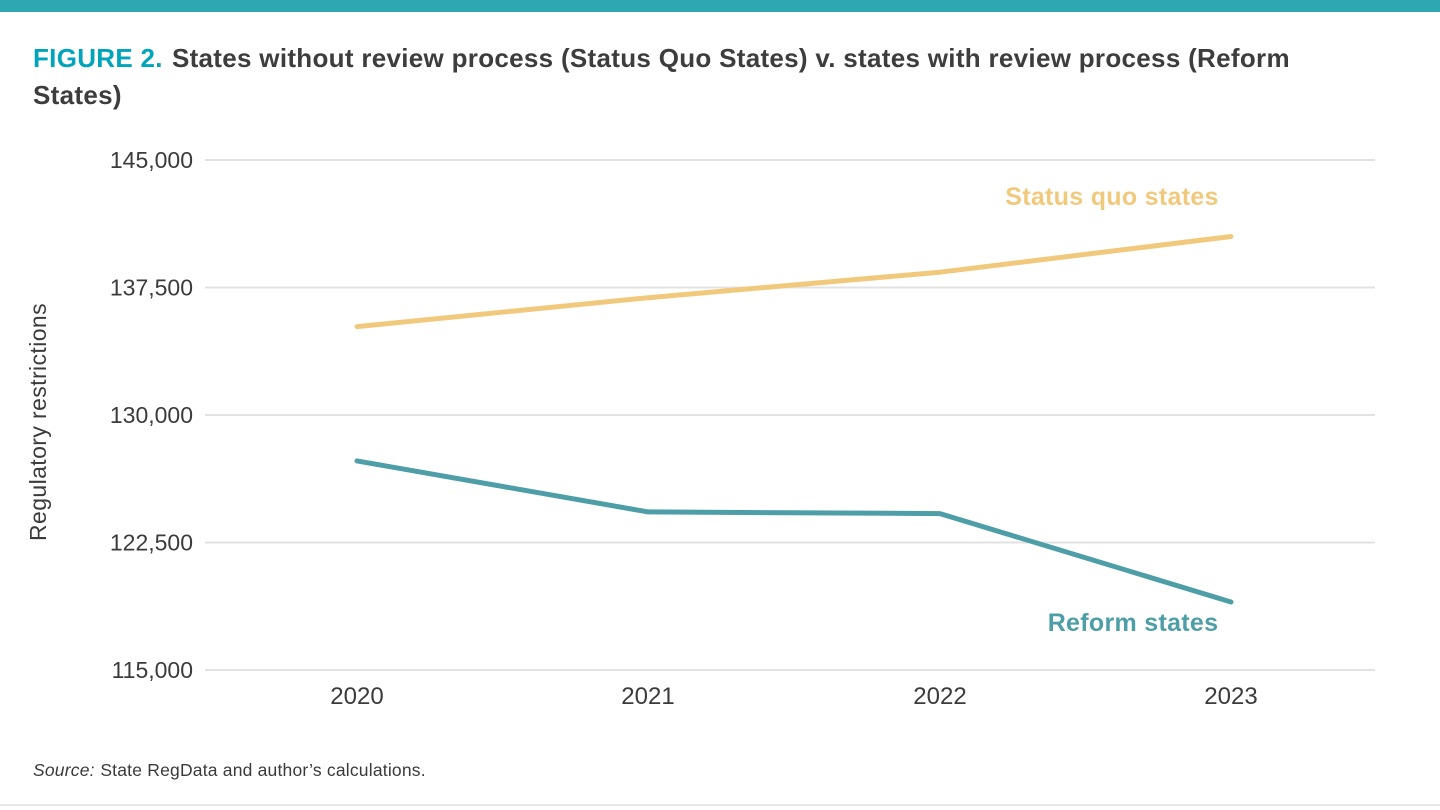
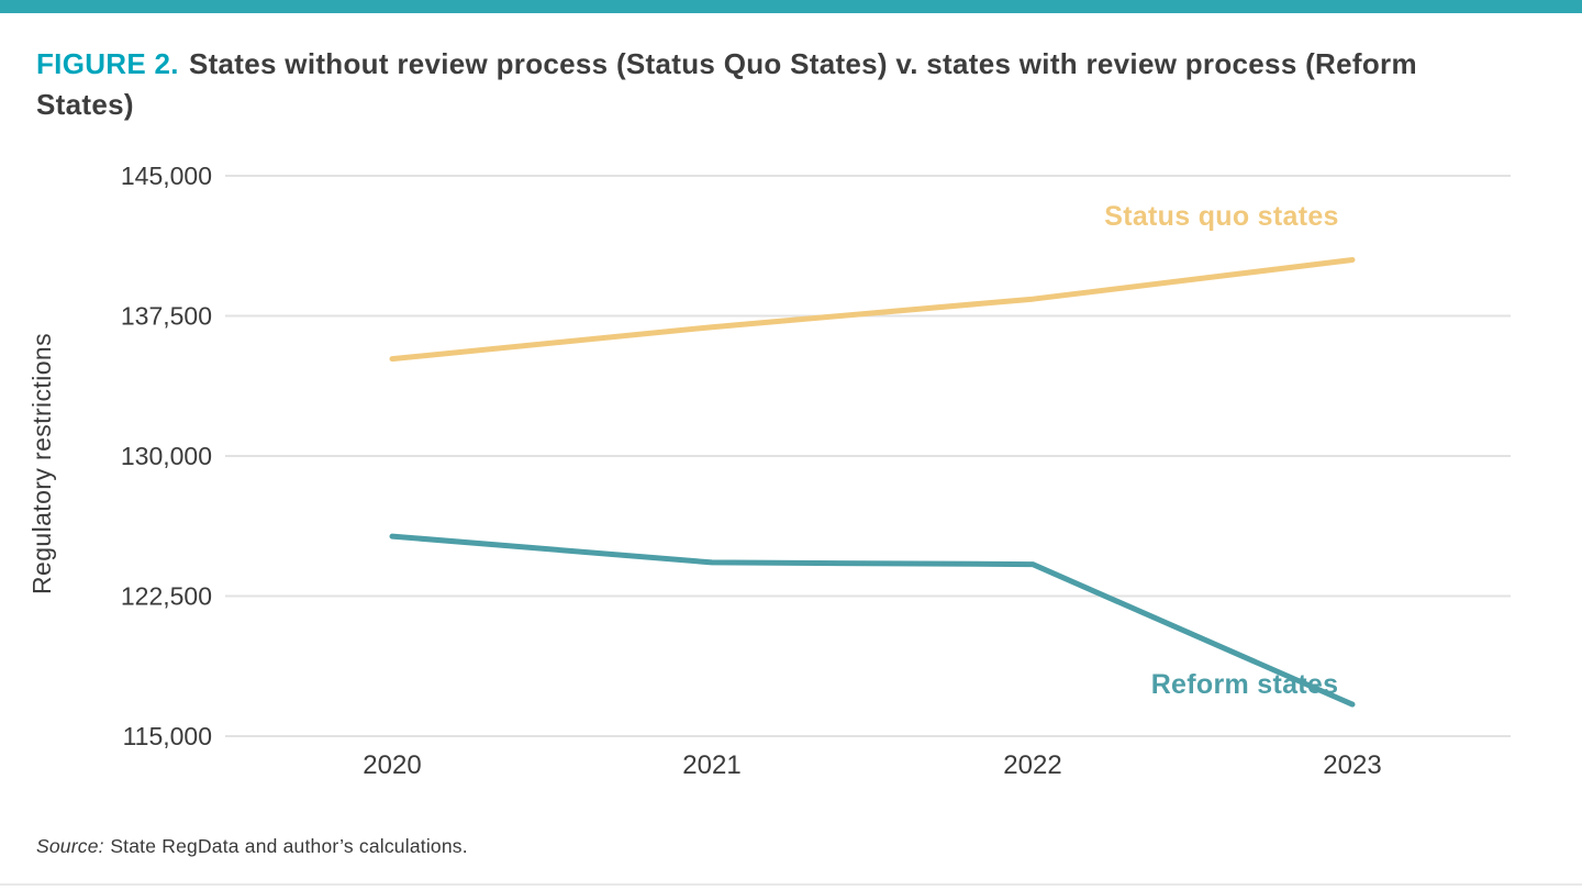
Reform states/2020: 127300 -> 125700
Reform states/2023: 119000 -> 116700
